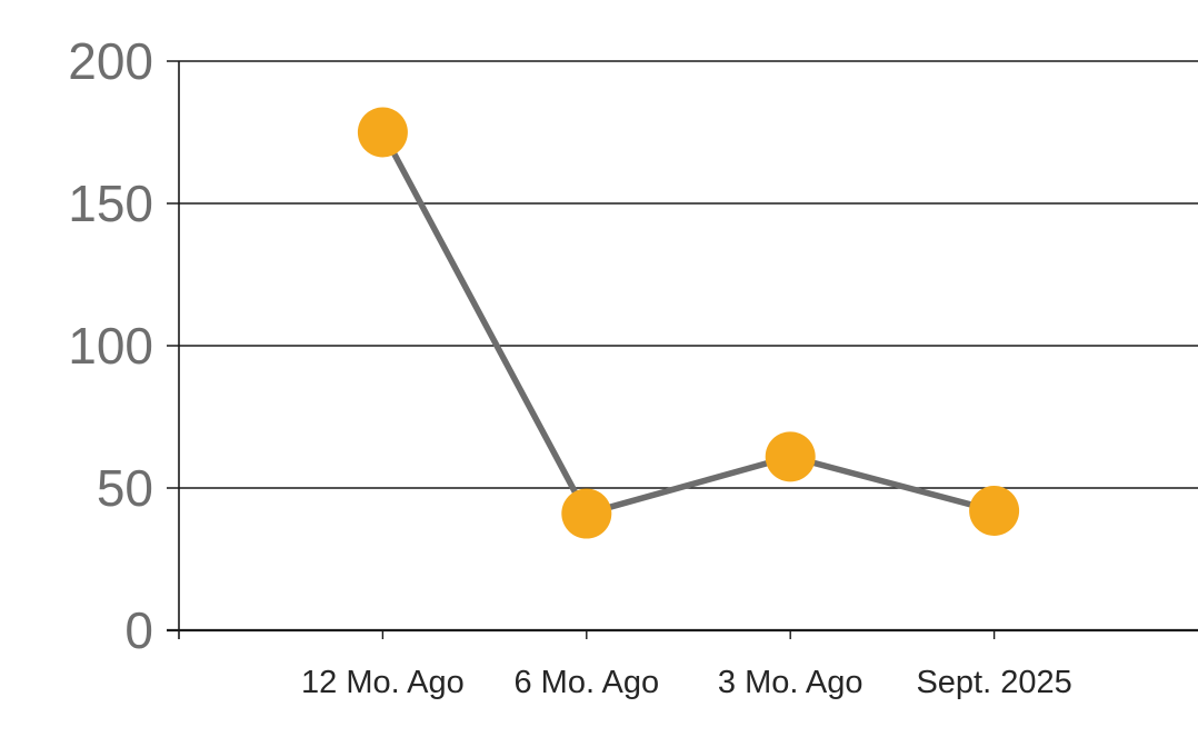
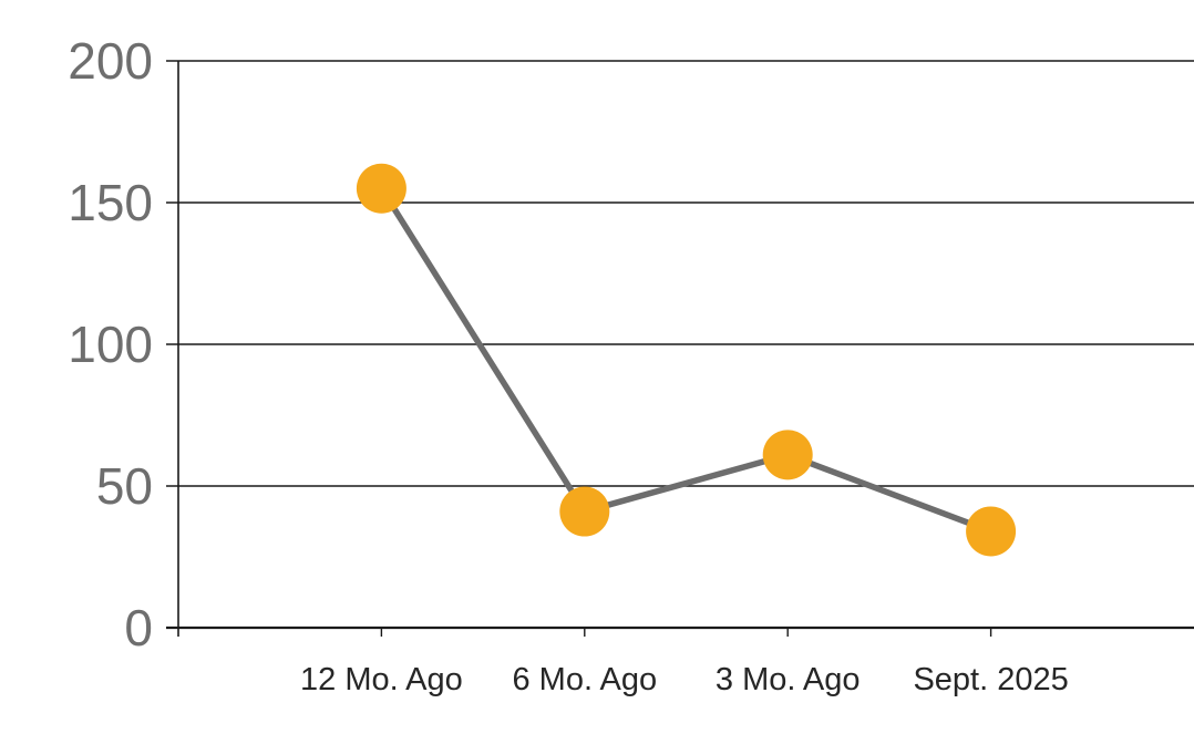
12 Mo. Ago: 175 -> 155
Sept. 2025: 42 -> 34
